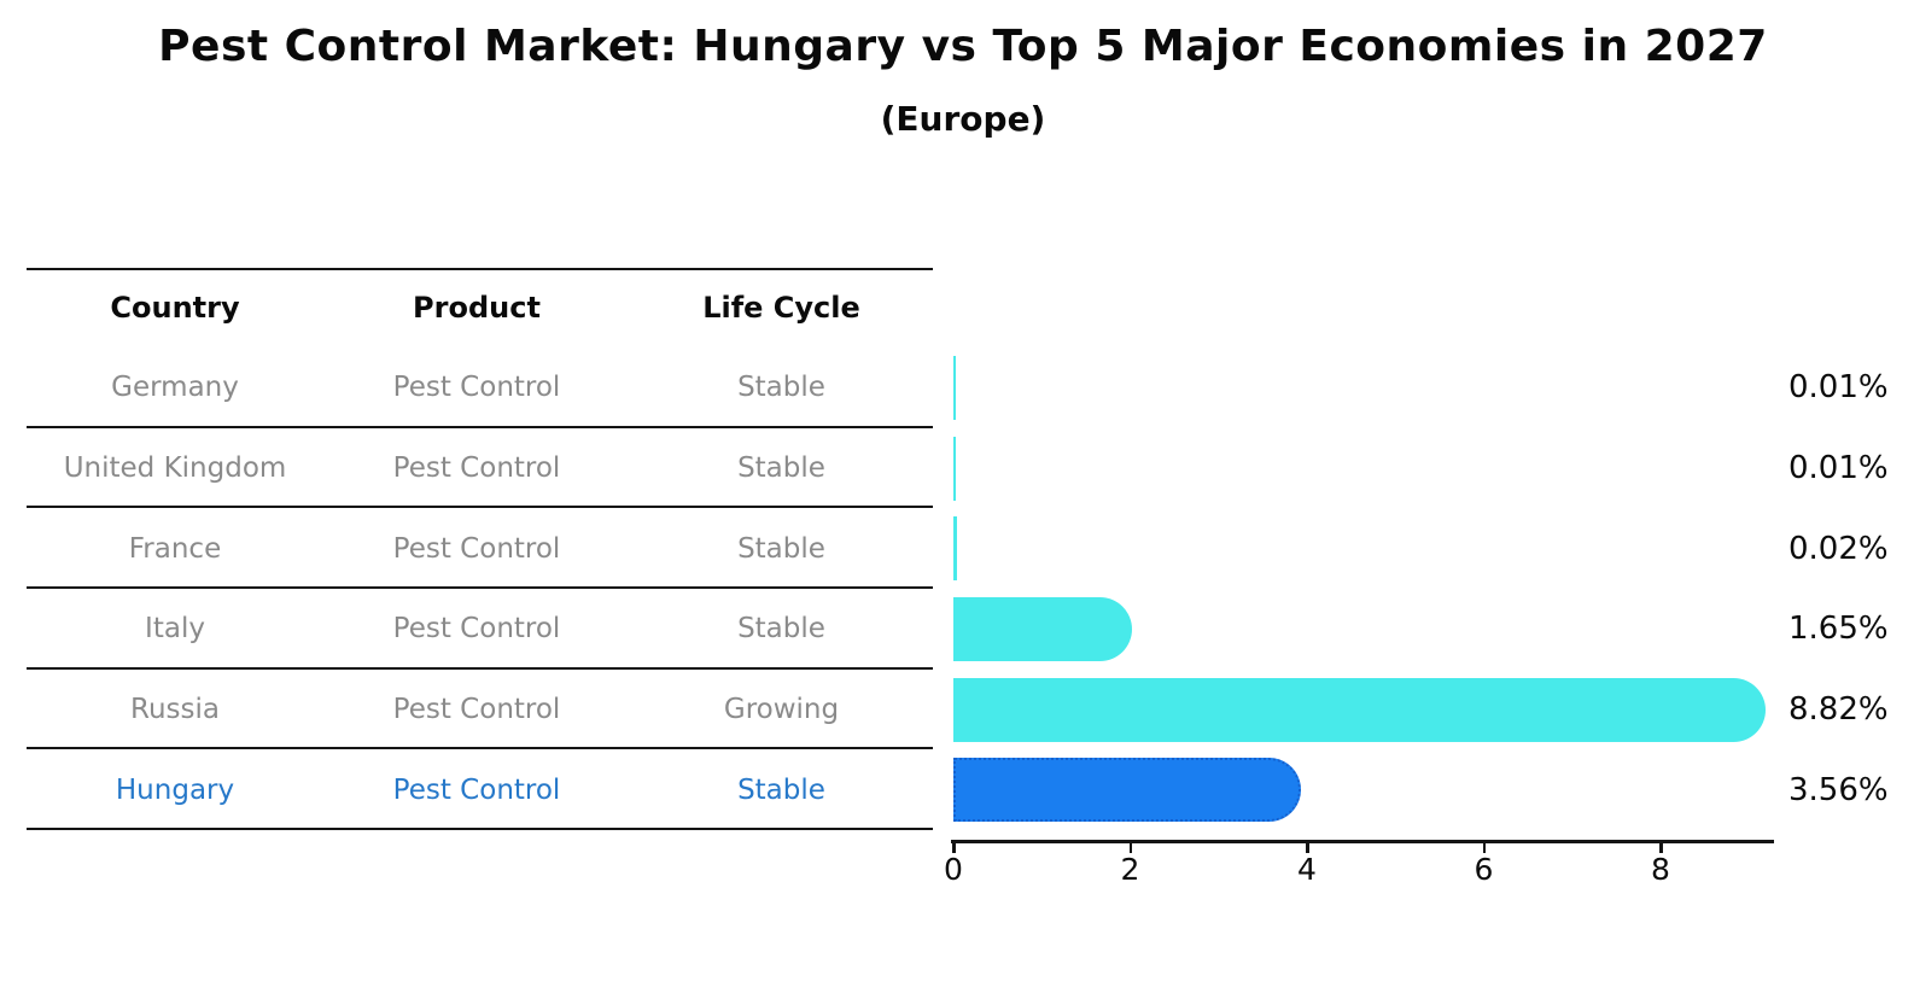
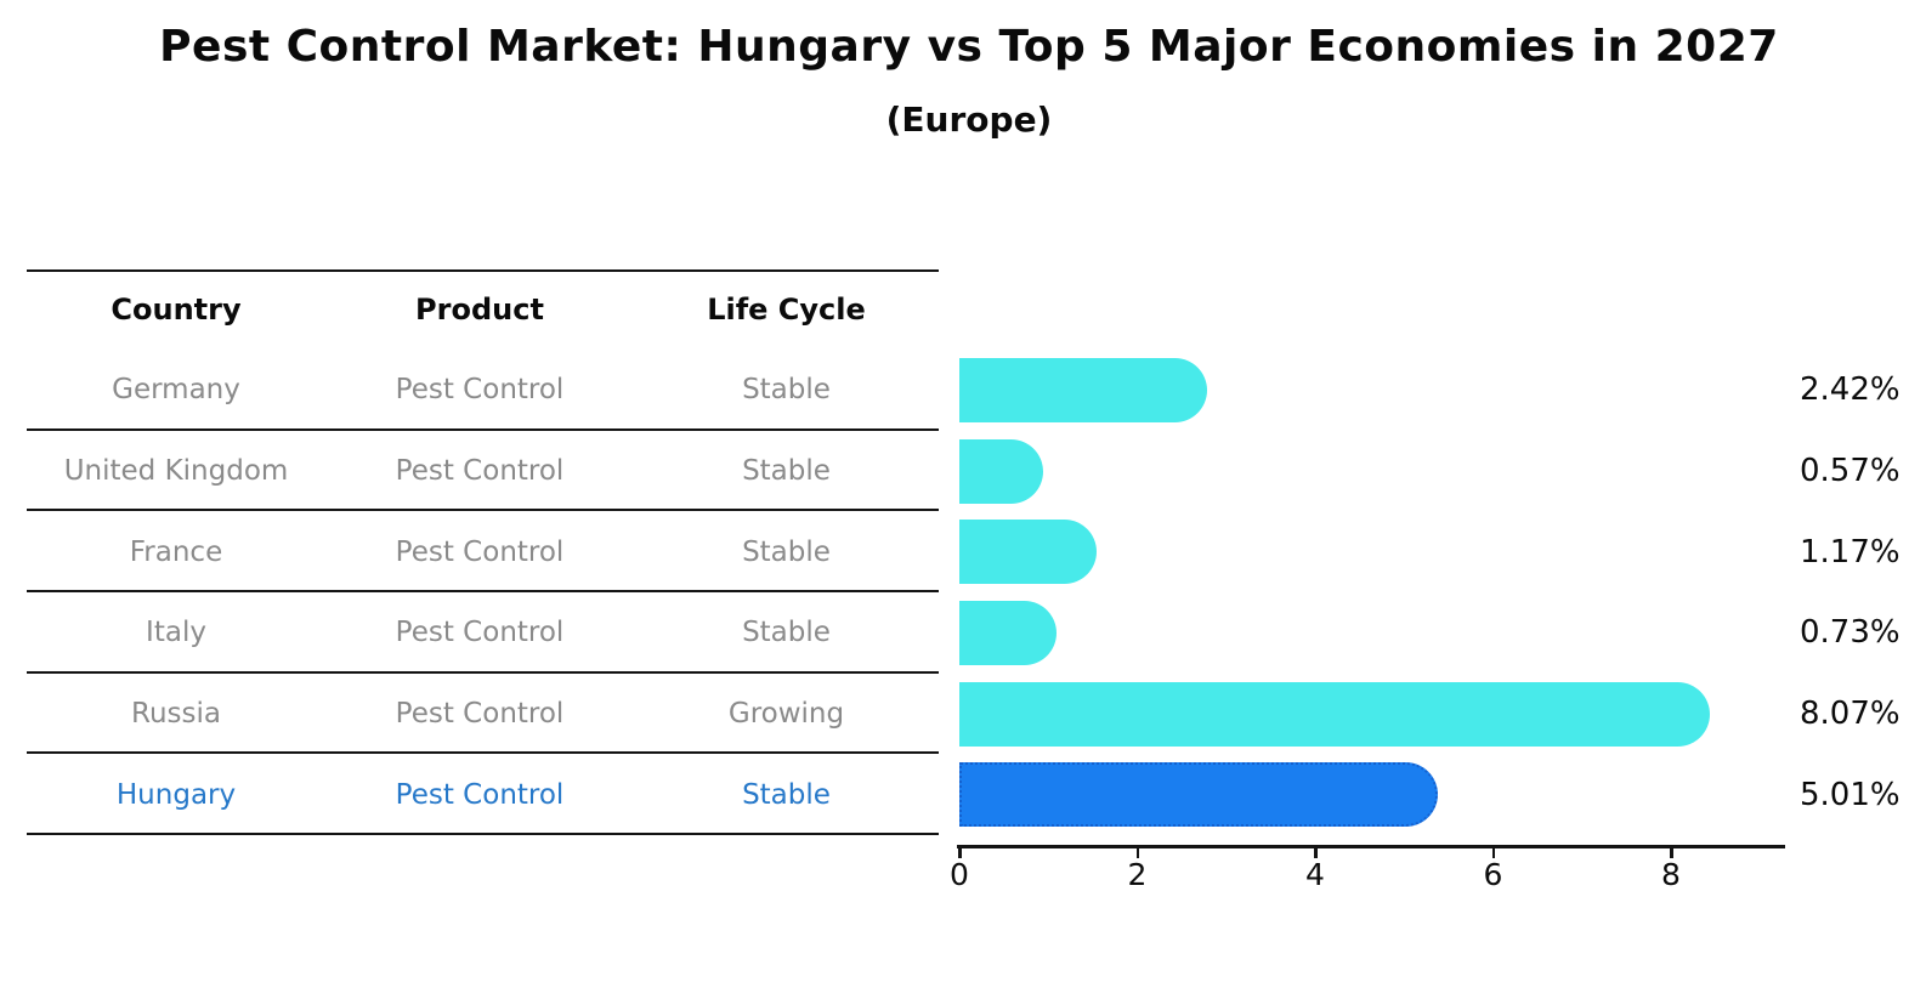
Germany: 0.01% -> 2.42%
United Kingdom: 0.01% -> 0.57%
France: 0.02% -> 1.17%
Italy: 1.65% -> 0.73%
Russia: 8.82% -> 8.07%
Hungary: 3.56% -> 5.01%
